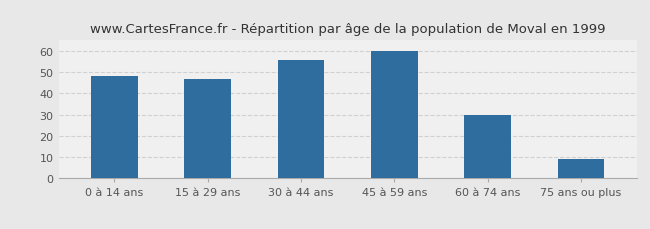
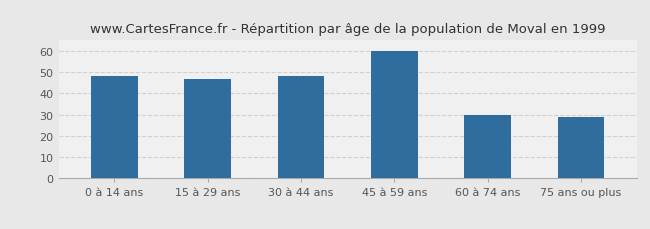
30 à 44 ans: 56 -> 48
75 ans ou plus: 9 -> 29
